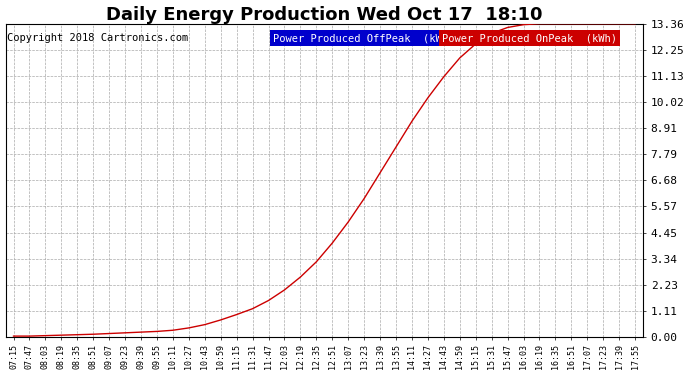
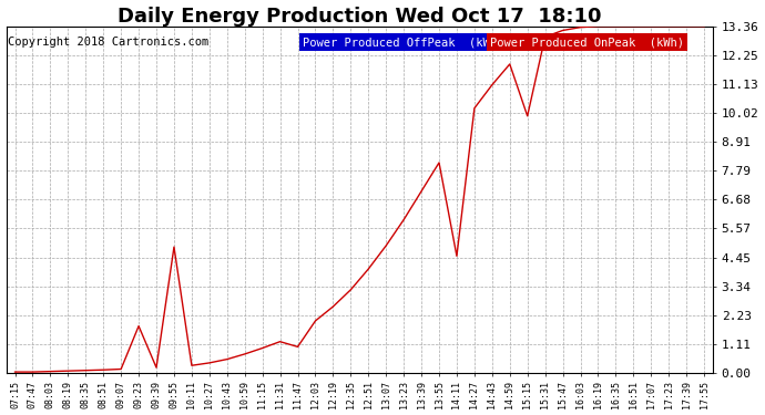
09:23: 0.17 -> 1.80
09:55: 0.23 -> 4.85
11:47: 1.55 -> 1.00
14:11: 9.20 -> 4.50
15:15: 12.50 -> 9.90
